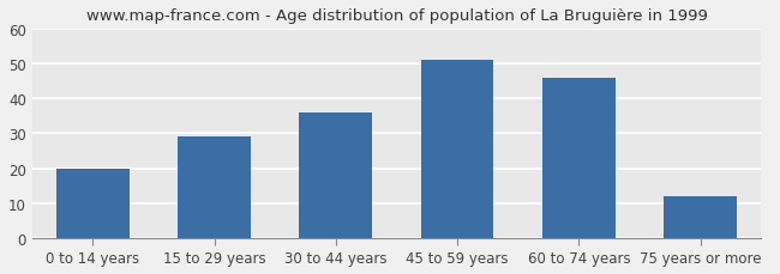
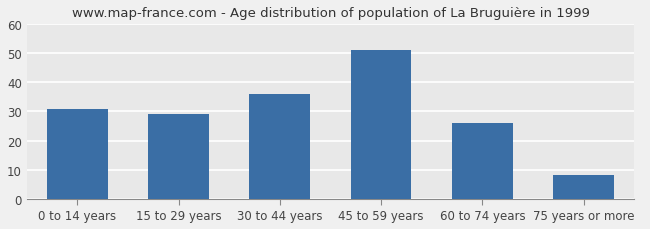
0 to 14 years: 20 -> 31
60 to 74 years: 46 -> 26
75 years or more: 12 -> 8
